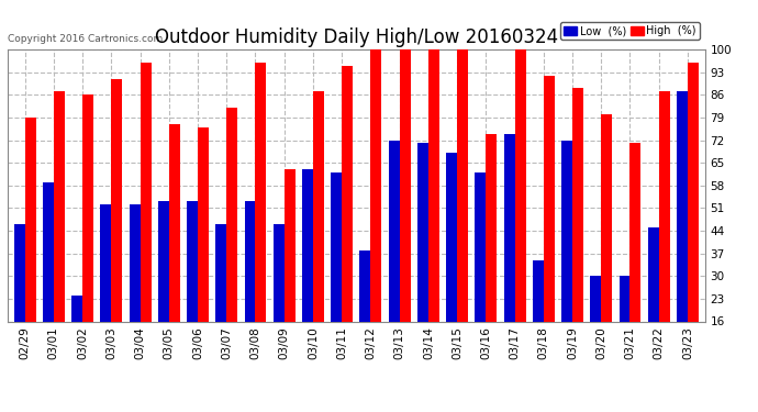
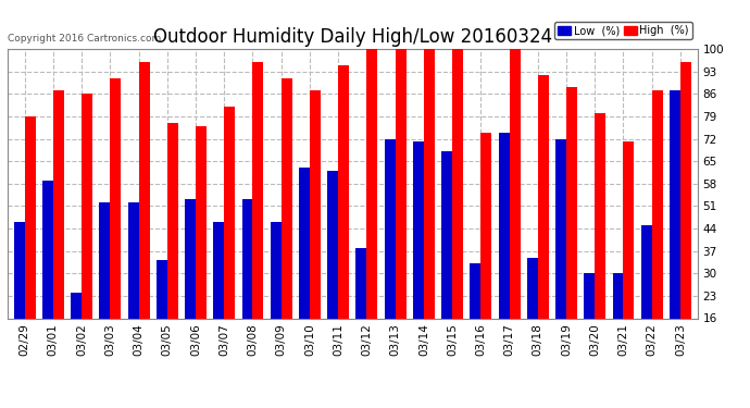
Low (%)/03/05: 53 -> 34
High (%)/03/09: 63 -> 91
Low (%)/03/16: 62 -> 33
